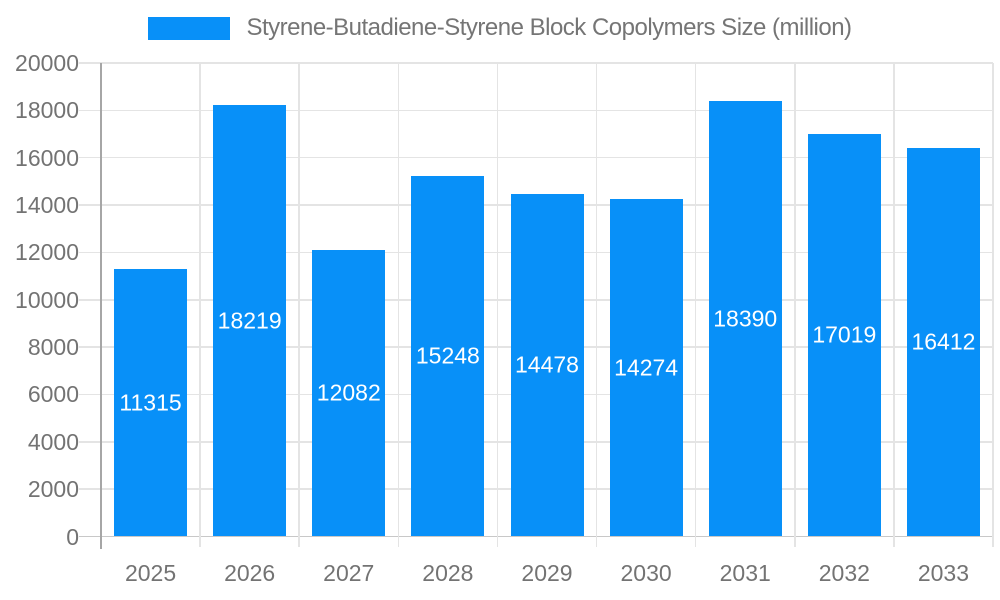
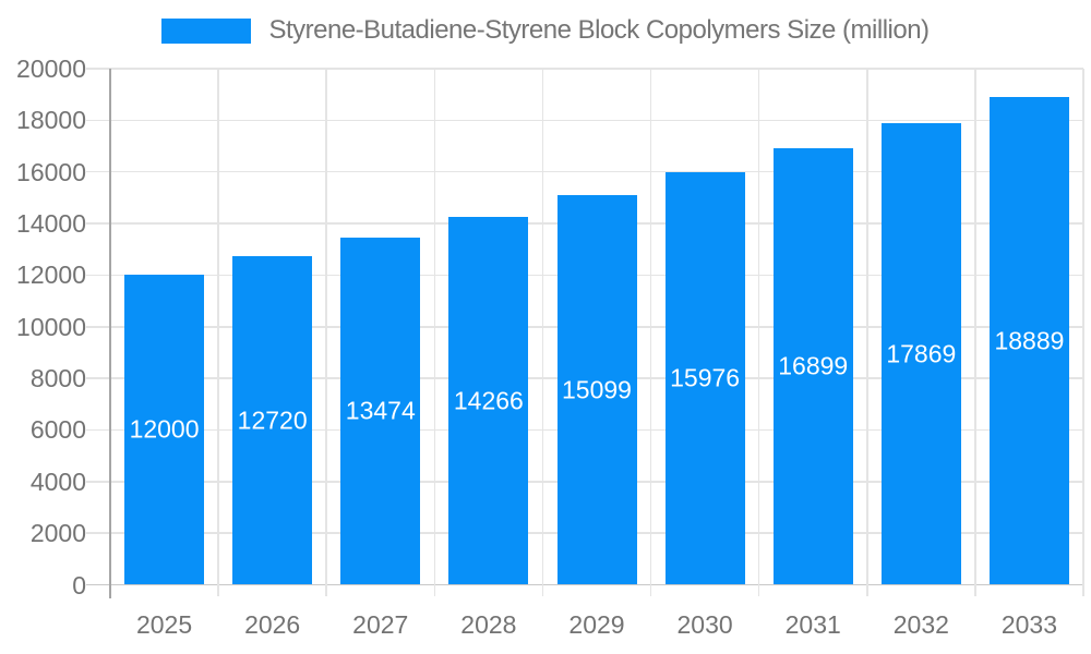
2025: 11315 -> 12000
2026: 18219 -> 12720
2027: 12082 -> 13474
2028: 15248 -> 14266
2029: 14478 -> 15099
2030: 14274 -> 15976
2031: 18390 -> 16899
2032: 17019 -> 17869
2033: 16412 -> 18889
